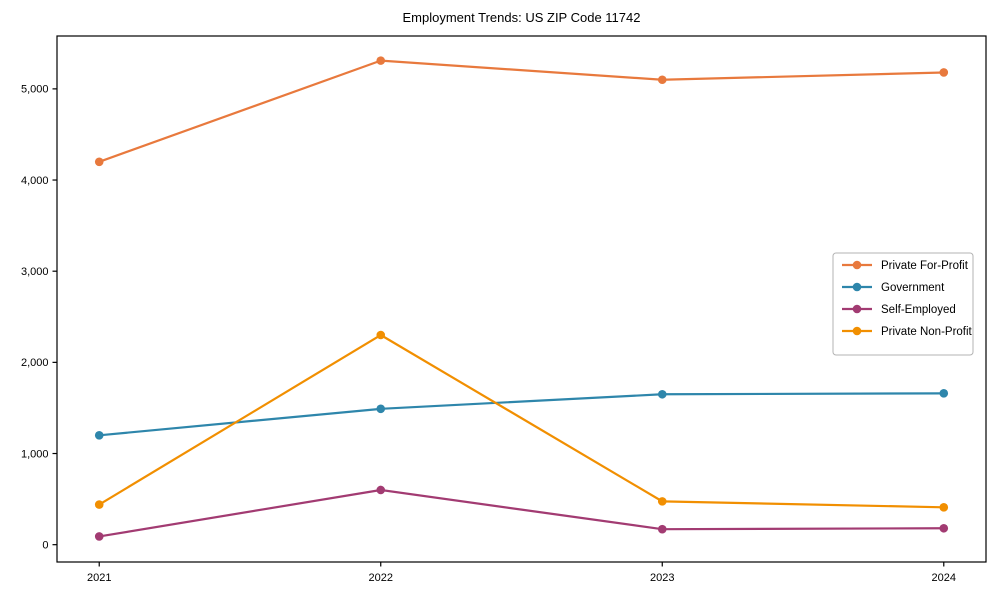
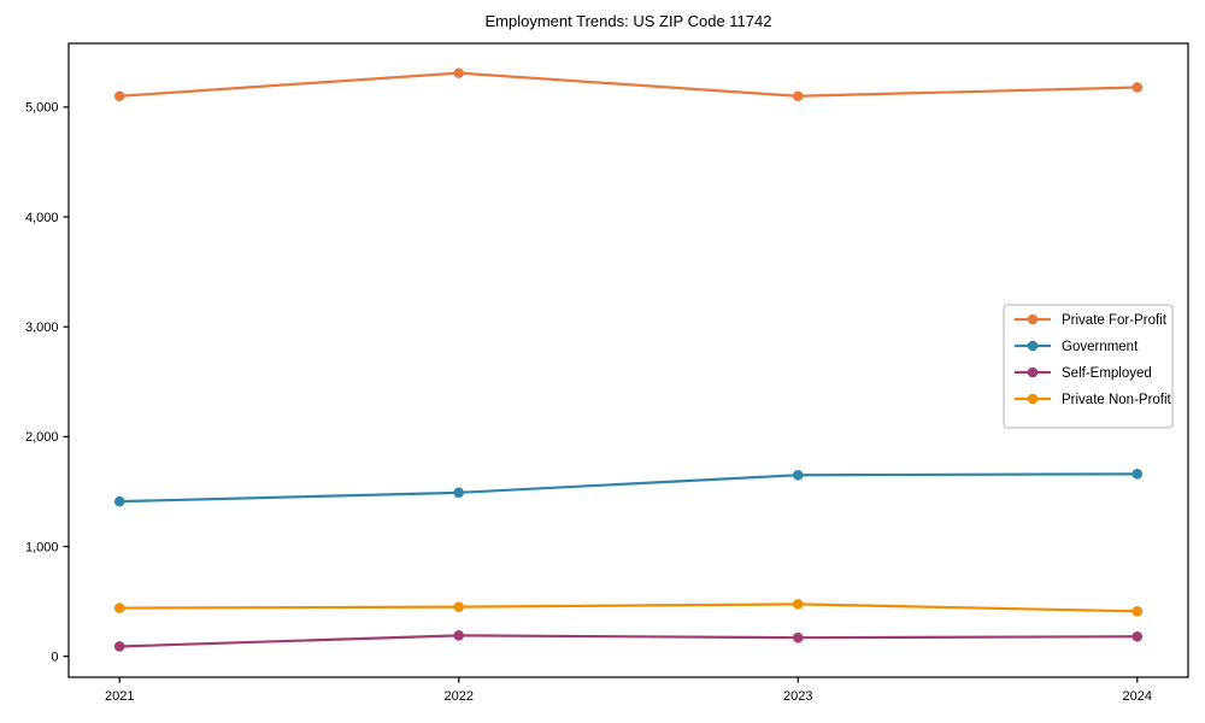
Private For-Profit/2021: 4200 -> 5100
Government/2021: 1200 -> 1400
Self-Employed/2022: 600 -> 200
Private Non-Profit/2022: 2300 -> 400
